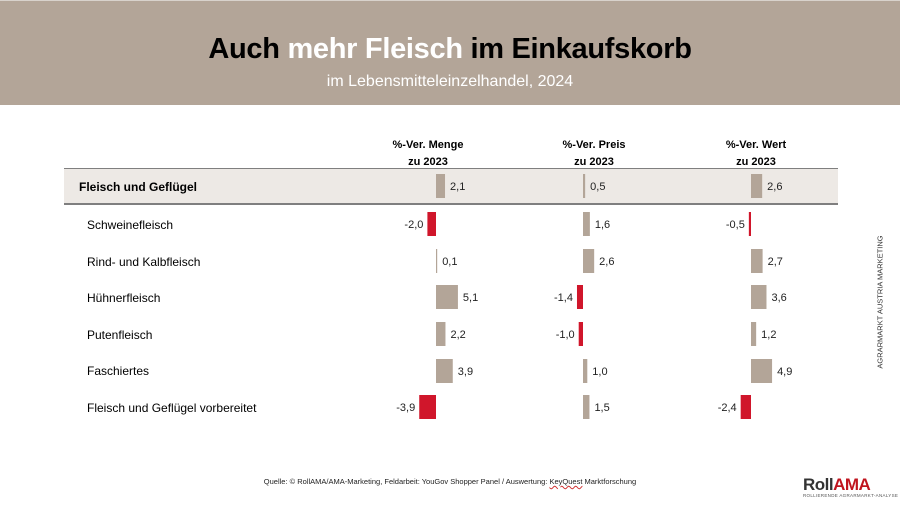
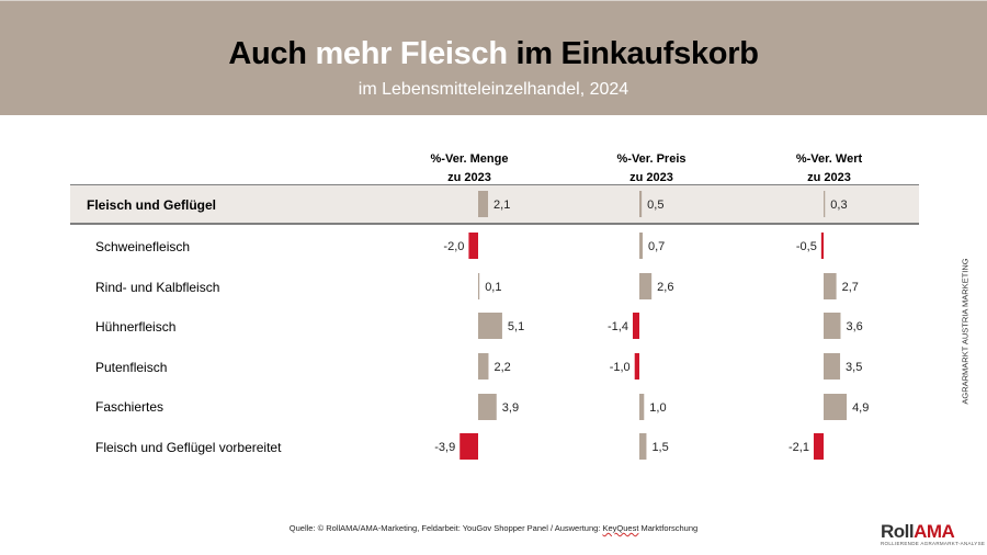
%-Ver. Wert zu 2023/Fleisch und Geflügel: 2,6 -> 0,3
%-Ver. Preis zu 2023/Schweinefleisch: 1,6 -> 0,7
%-Ver. Wert zu 2023/Putenfleisch: 1,2 -> 3,5
%-Ver. Wert zu 2023/Fleisch und Geflügel vorbereitet: -2,4 -> -2,1
